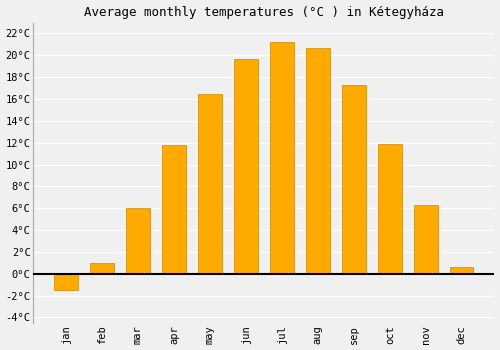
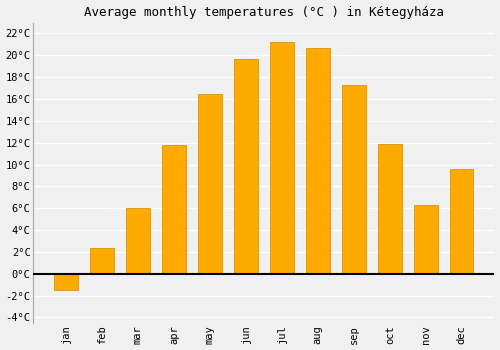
feb: 1.0°C -> 2.4°C
dec: 0.6°C -> 9.6°C
